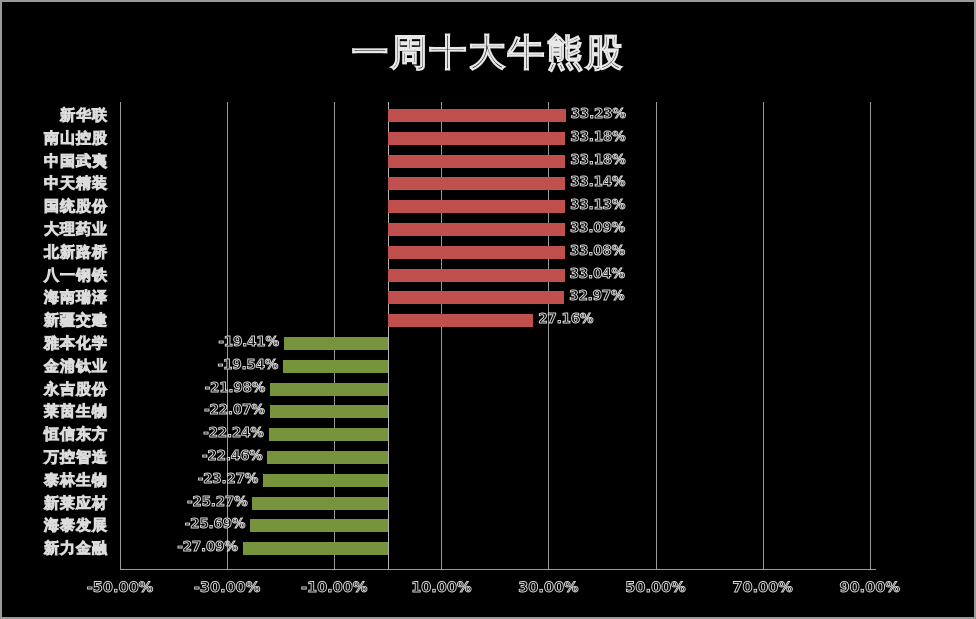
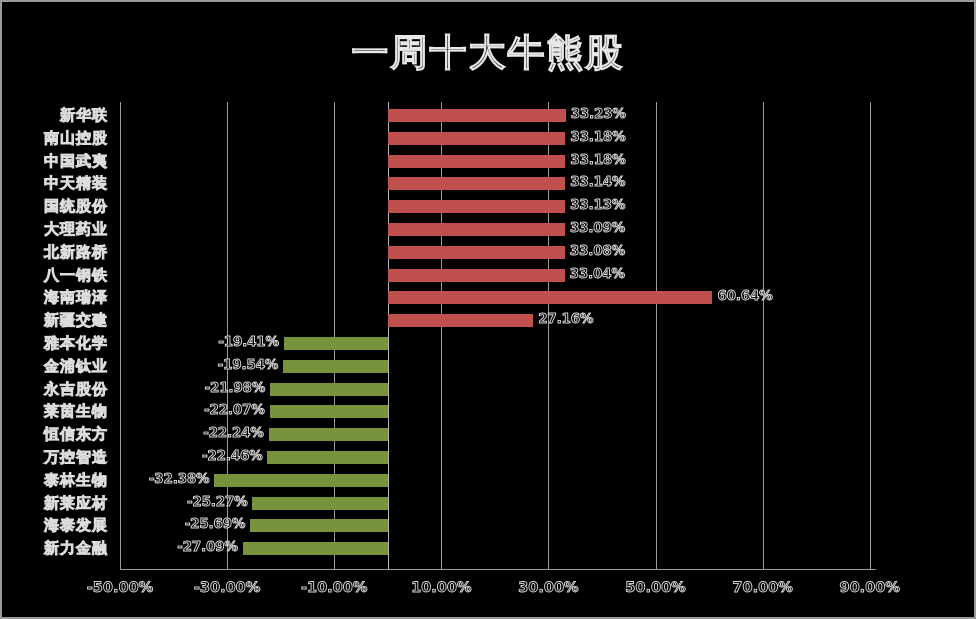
海南瑞泽: 32.97% -> 60.64%
泰林生物: -23.27% -> -32.38%
